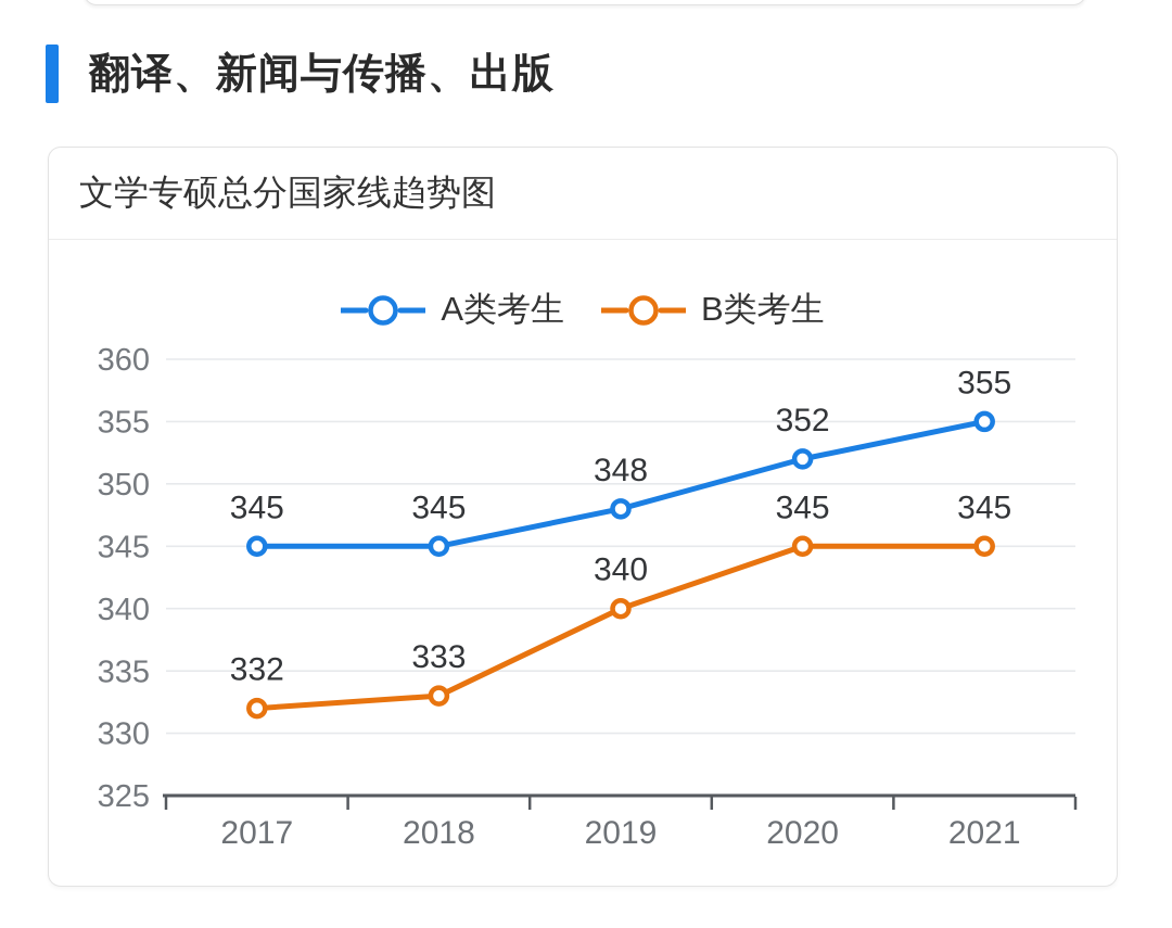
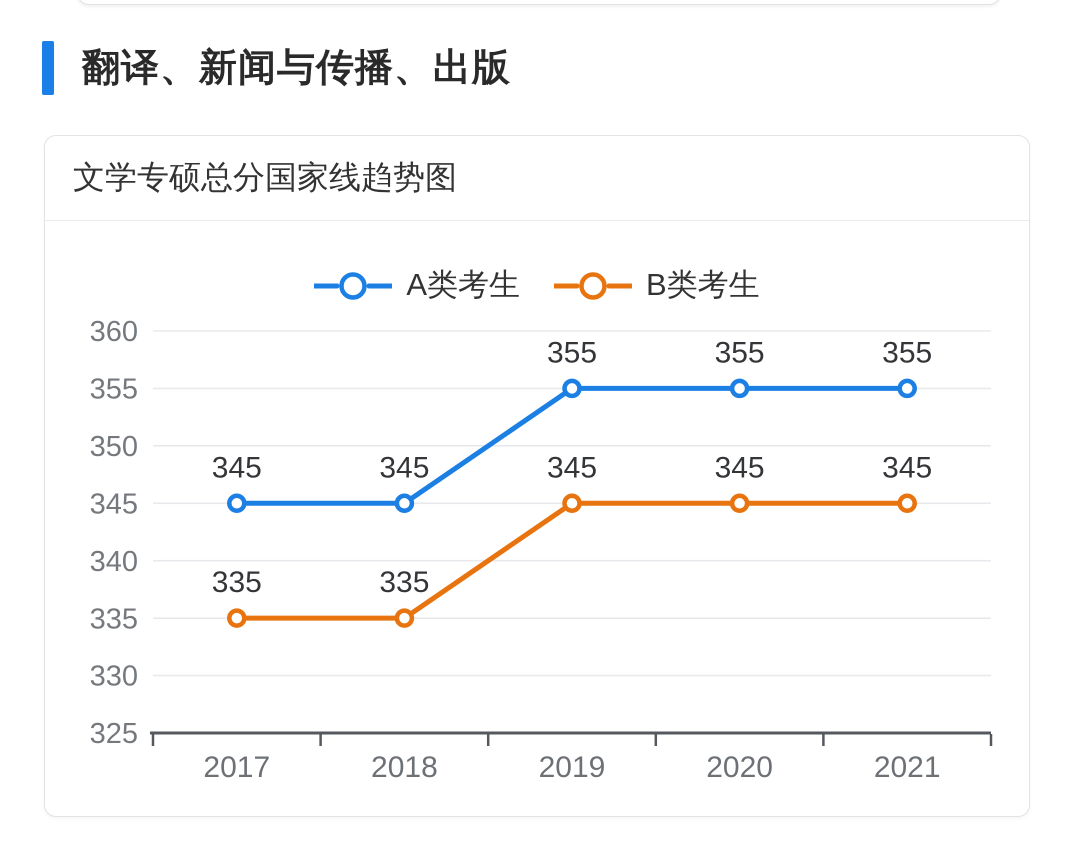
B类考生/2017: 332 -> 335
B类考生/2018: 333 -> 335
A类考生/2019: 348 -> 355
B类考生/2019: 340 -> 345
A类考生/2020: 352 -> 355
